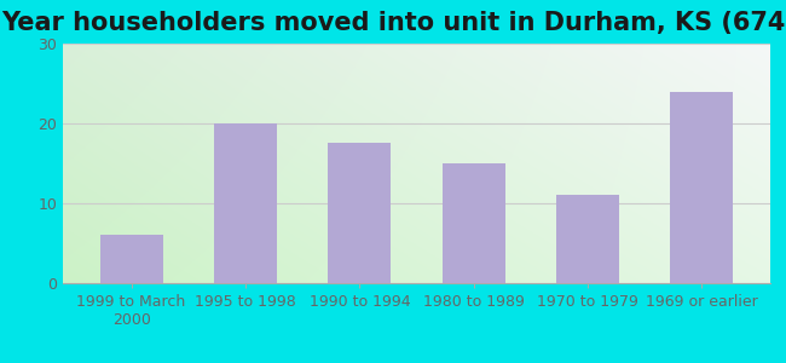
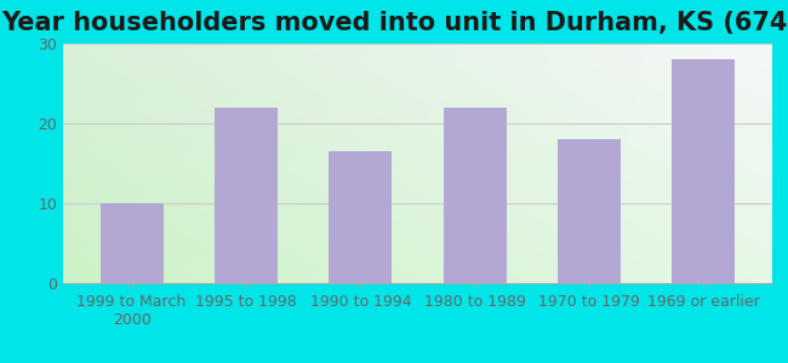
1999 to March 2000: 6.0 -> 10.0
1995 to 1998: 20.0 -> 22.0
1990 to 1994: 17.6 -> 16.5
1980 to 1989: 15.0 -> 22.0
1970 to 1979: 11.0 -> 18.0
1969 or earlier: 24.0 -> 28.0
